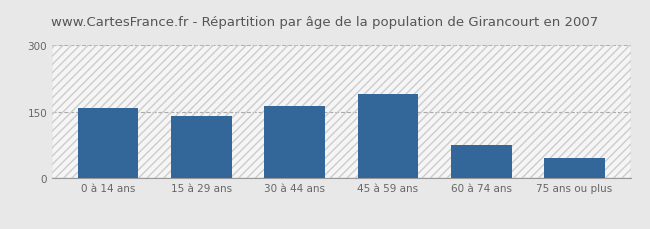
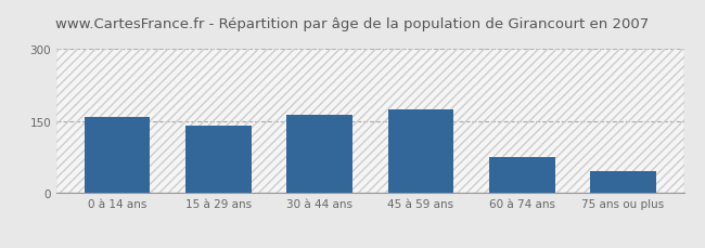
45 à 59 ans: 190 -> 175
